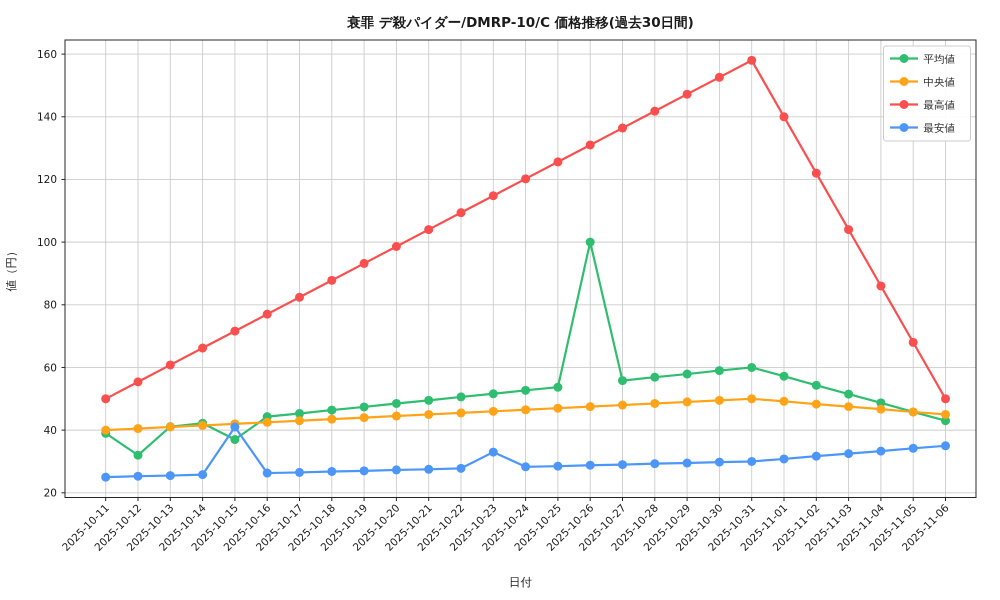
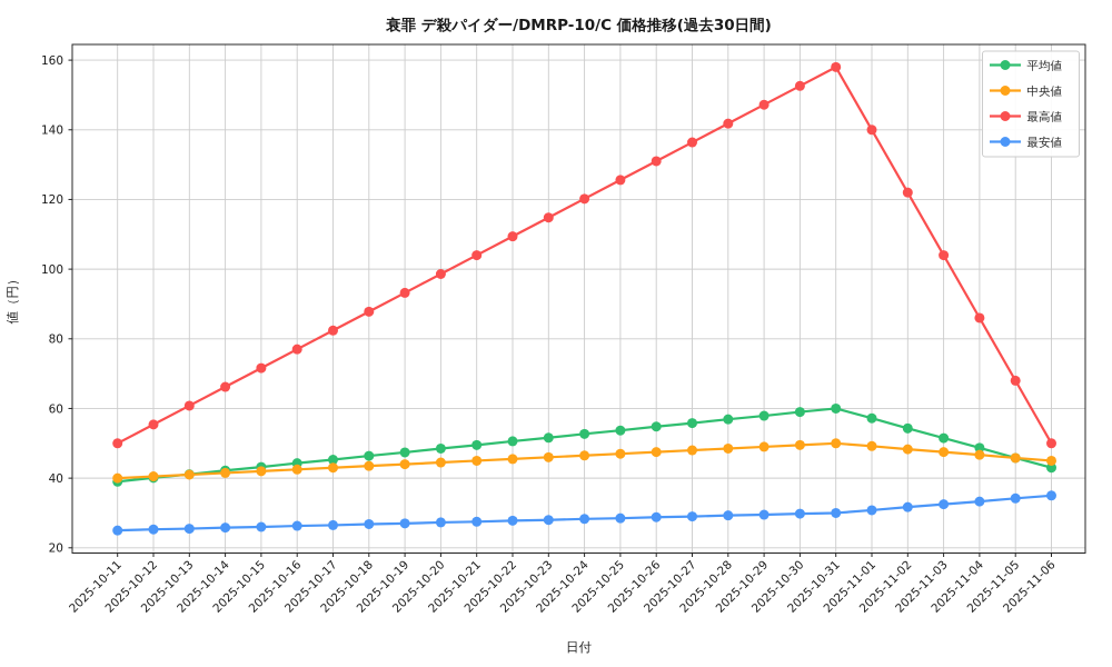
平均値/2025-10-12: 32 -> 40
平均値/2025-10-15: 37 -> 43
最安値/2025-10-15: 41 -> 26
最安値/2025-10-23: 33 -> 28
平均値/2025-10-26: 100 -> 55
